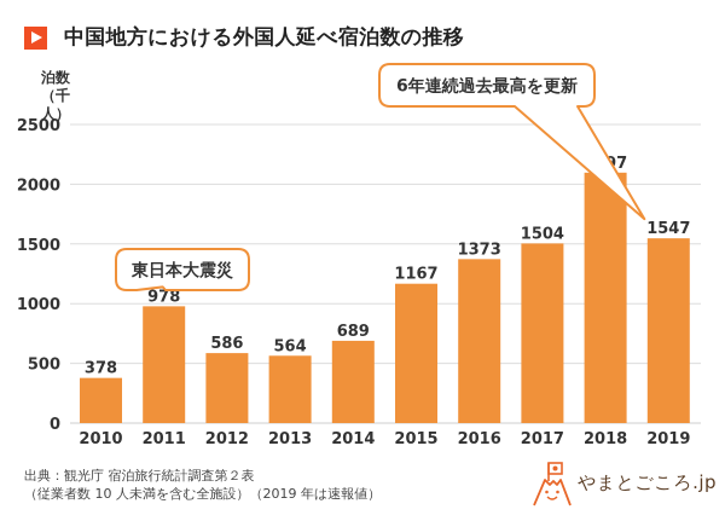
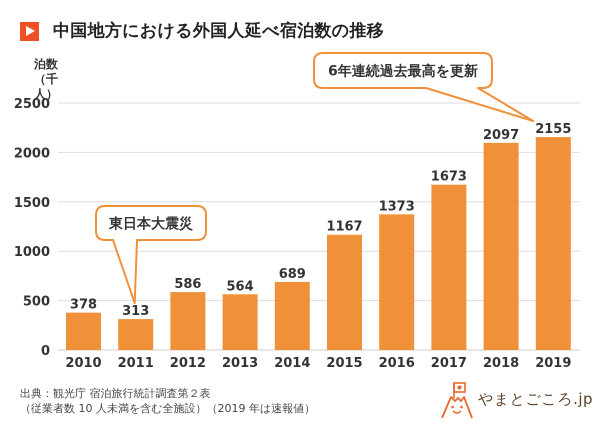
2011: 978 -> 313
2017: 1504 -> 1673
2019: 1547 -> 2155
